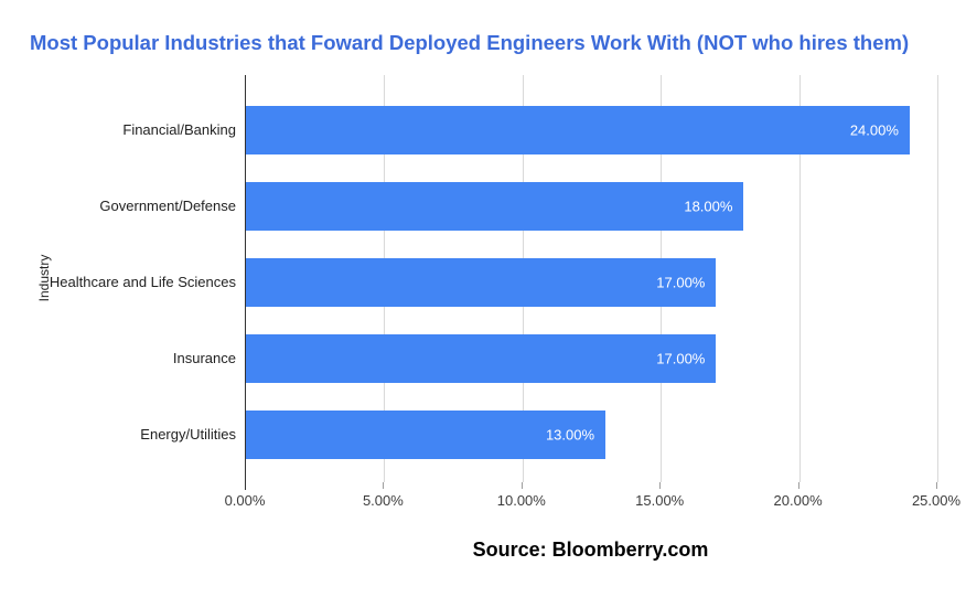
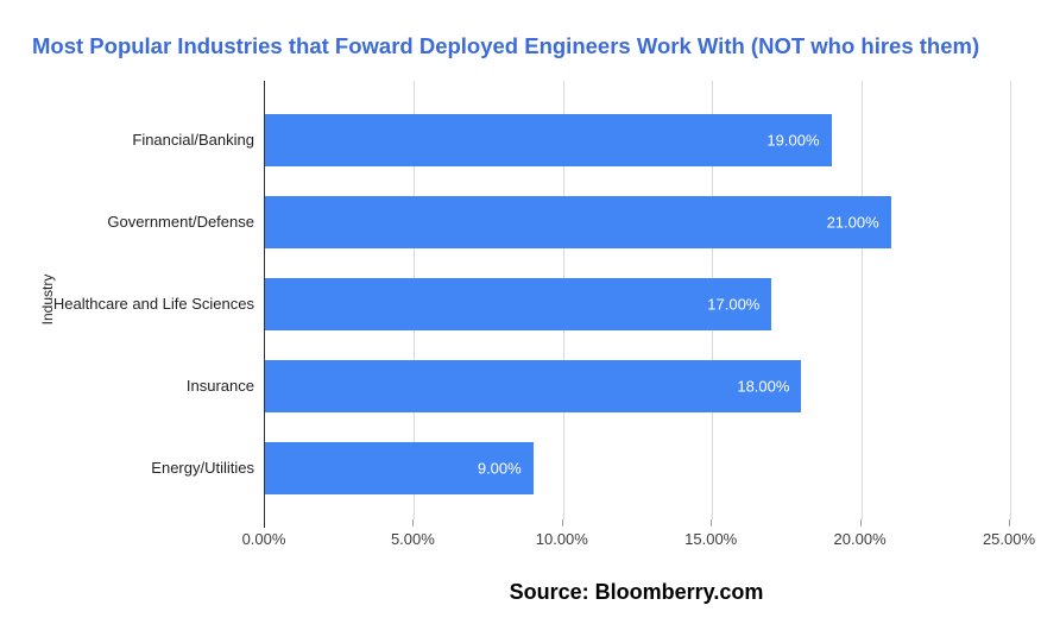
Financial/Banking: 24.00% -> 19.00%
Government/Defense: 18.00% -> 21.00%
Insurance: 17.00% -> 18.00%
Energy/Utilities: 13.00% -> 9.00%
